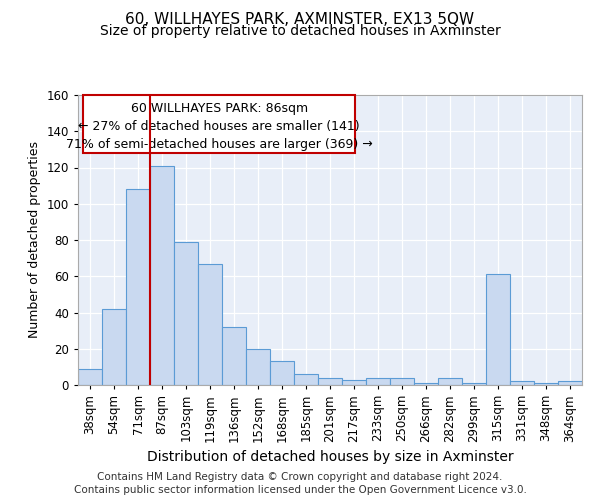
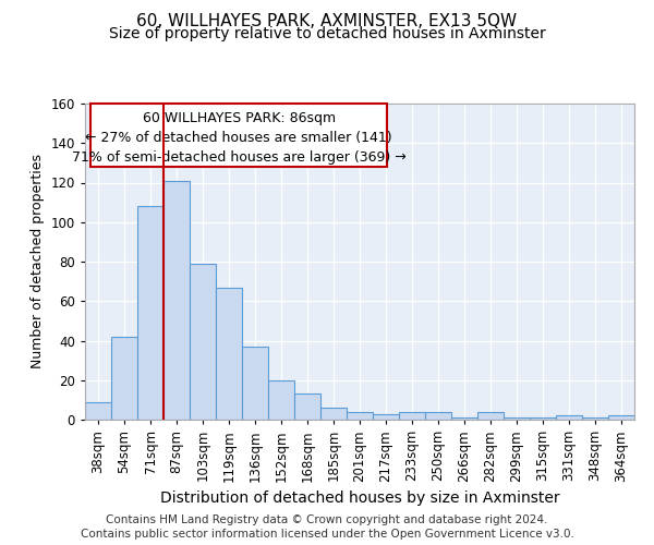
136sqm: 32 -> 37
315sqm: 61 -> 1
